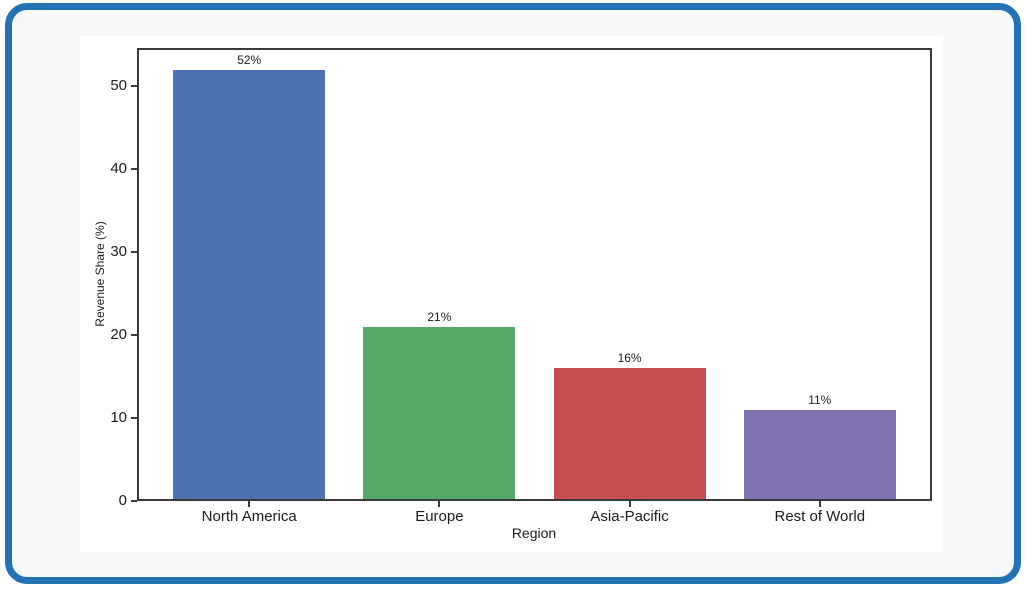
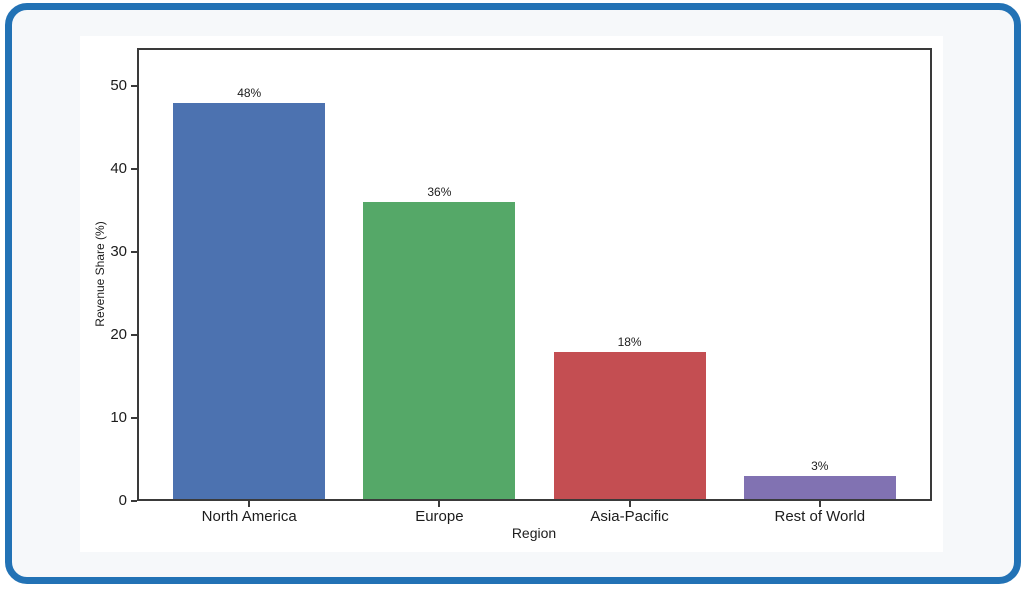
North America: 52% -> 48%
Europe: 21% -> 36%
Asia-Pacific: 16% -> 18%
Rest of World: 11% -> 3%
